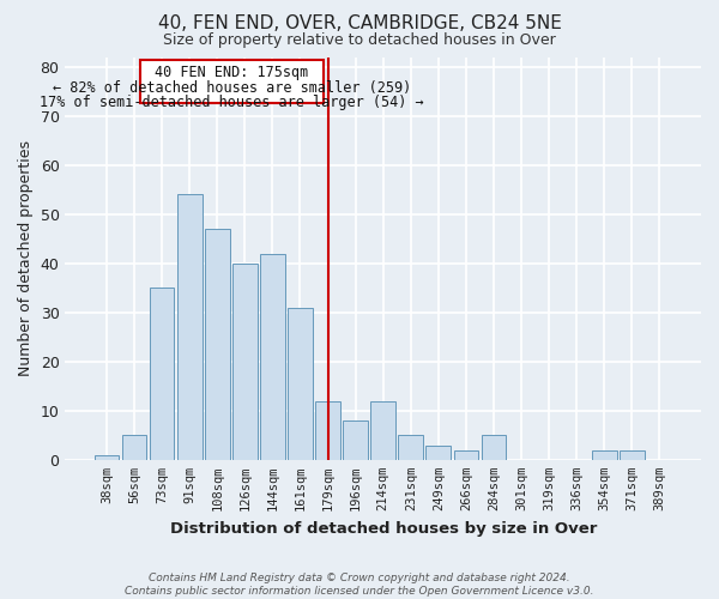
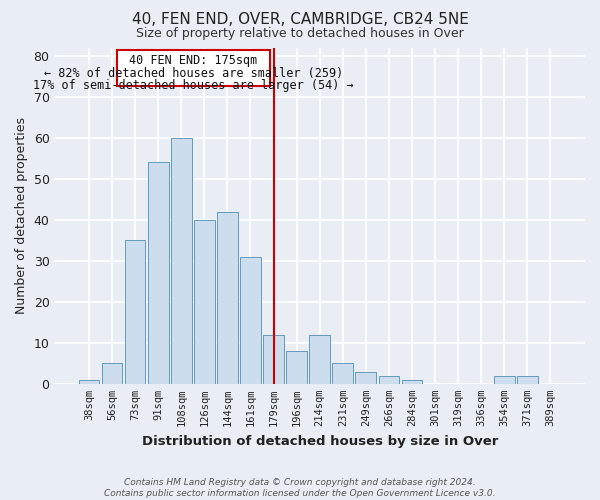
108sqm: 47 -> 60
284sqm: 5 -> 1
